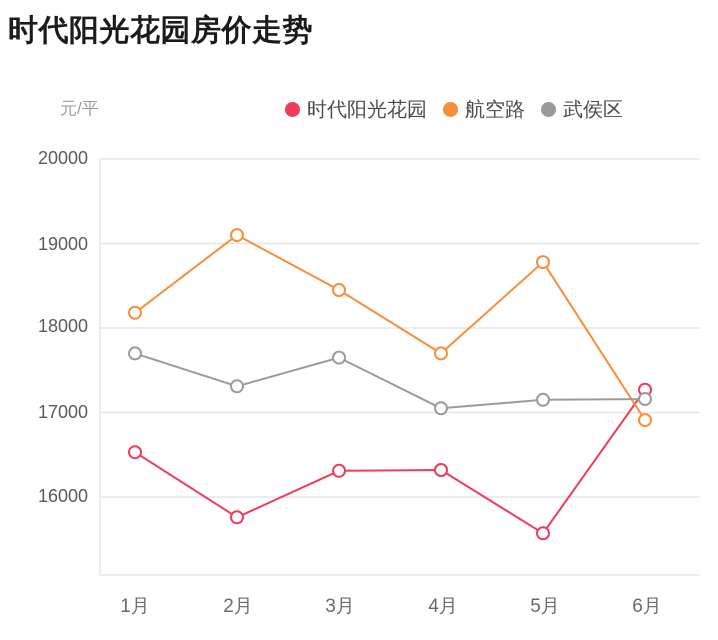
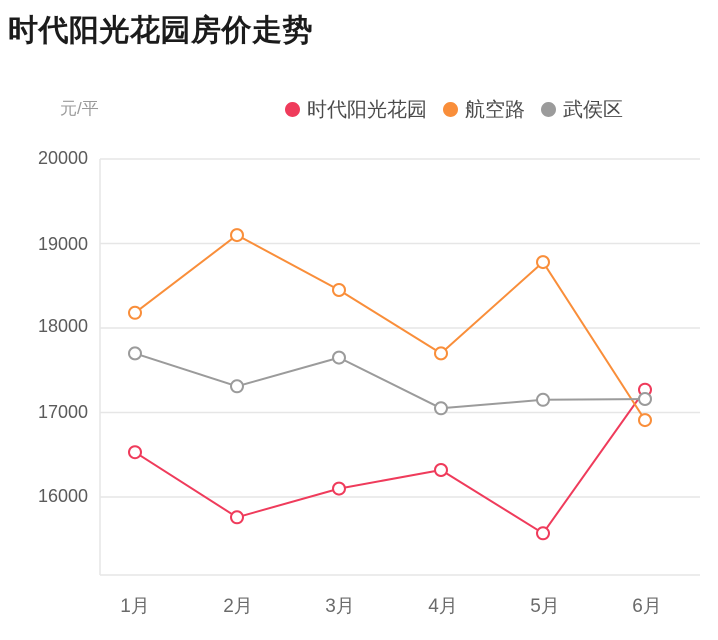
时代阳光花园/3月: 16300 -> 16100
